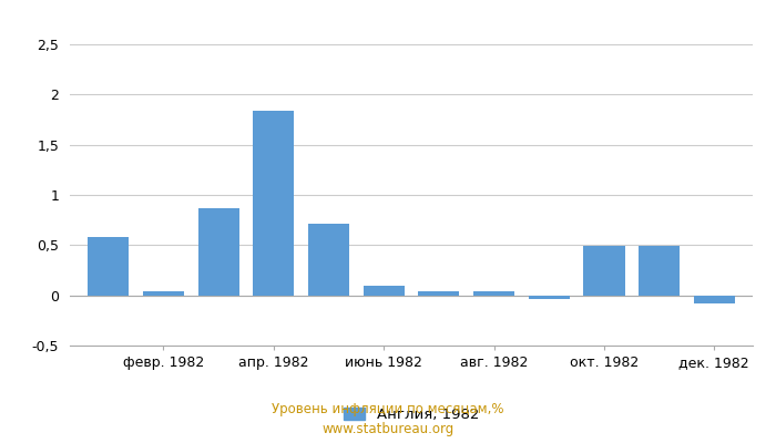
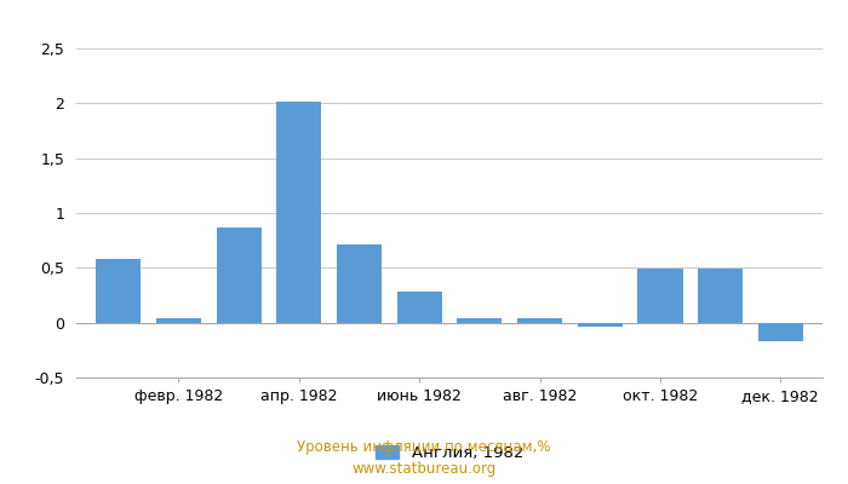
апр. 1982: 1,84 -> 2,02
июнь 1982: 0,10 -> 0,28
дек. 1982: -0,08 -> -0,17
